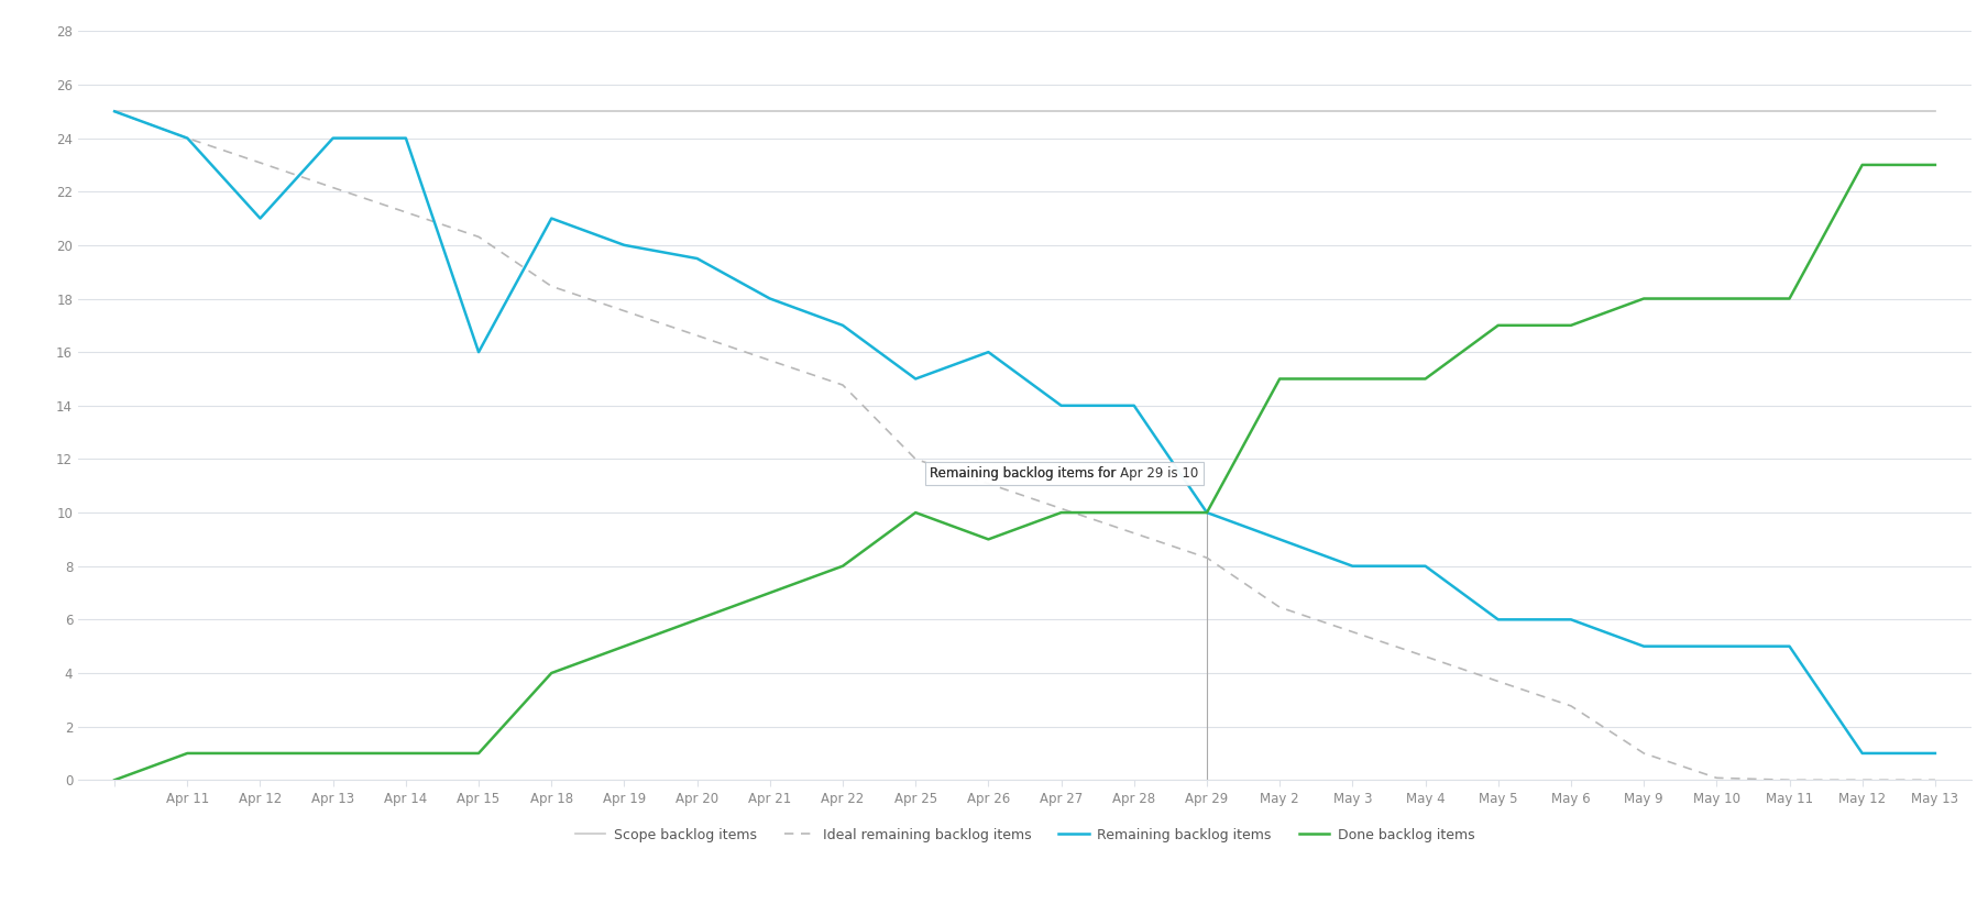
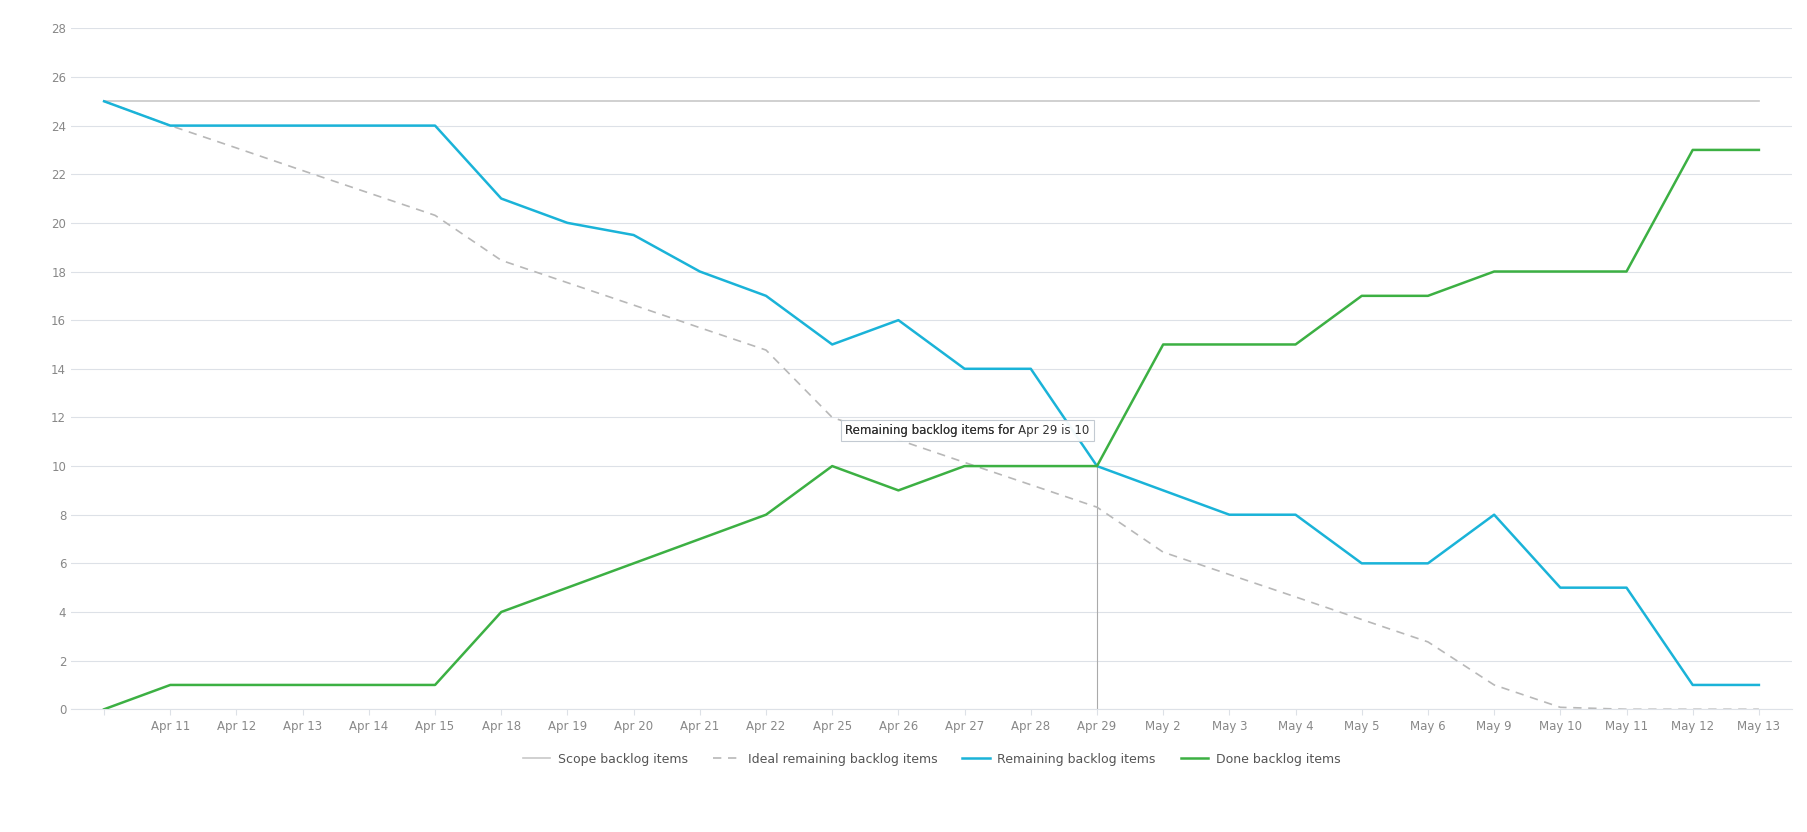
Remaining backlog items/Apr 12: 21.0 -> 24.0
Remaining backlog items/Apr 15: 16.0 -> 24.0
Remaining backlog items/May 9: 5.0 -> 8.0
